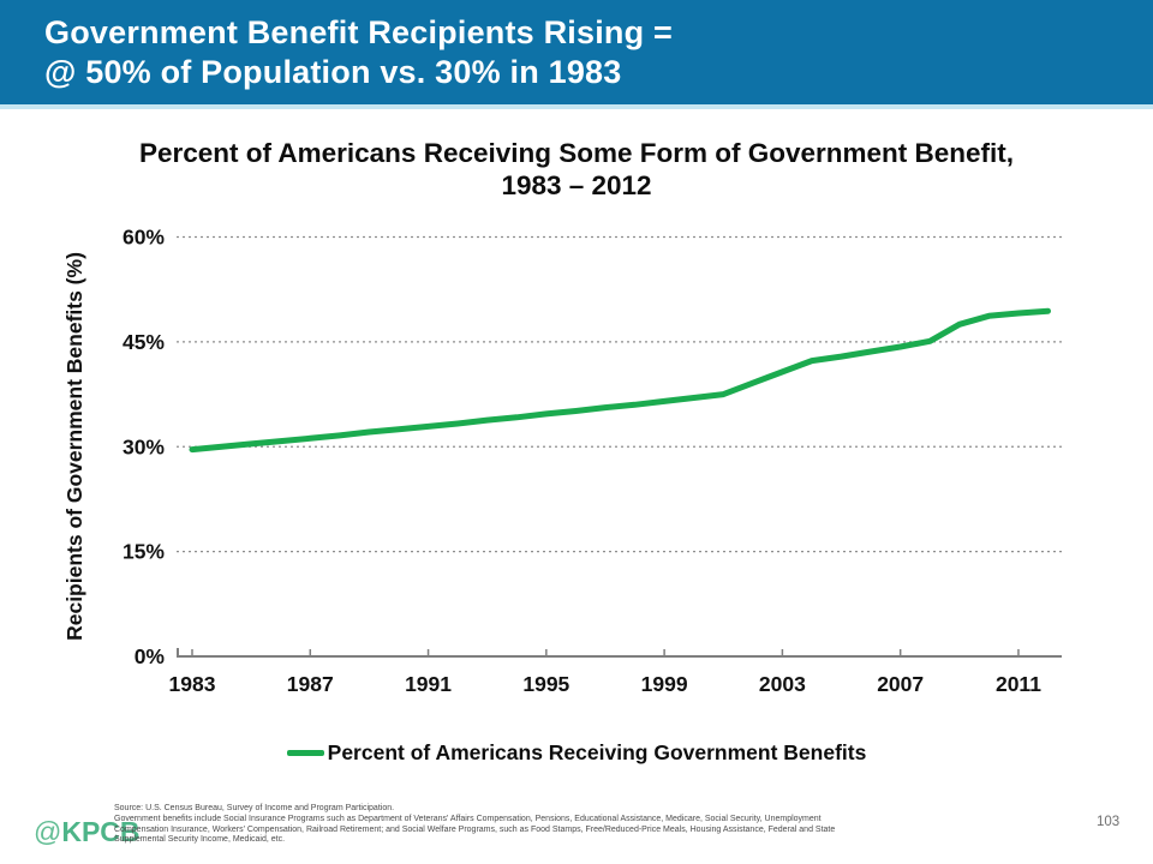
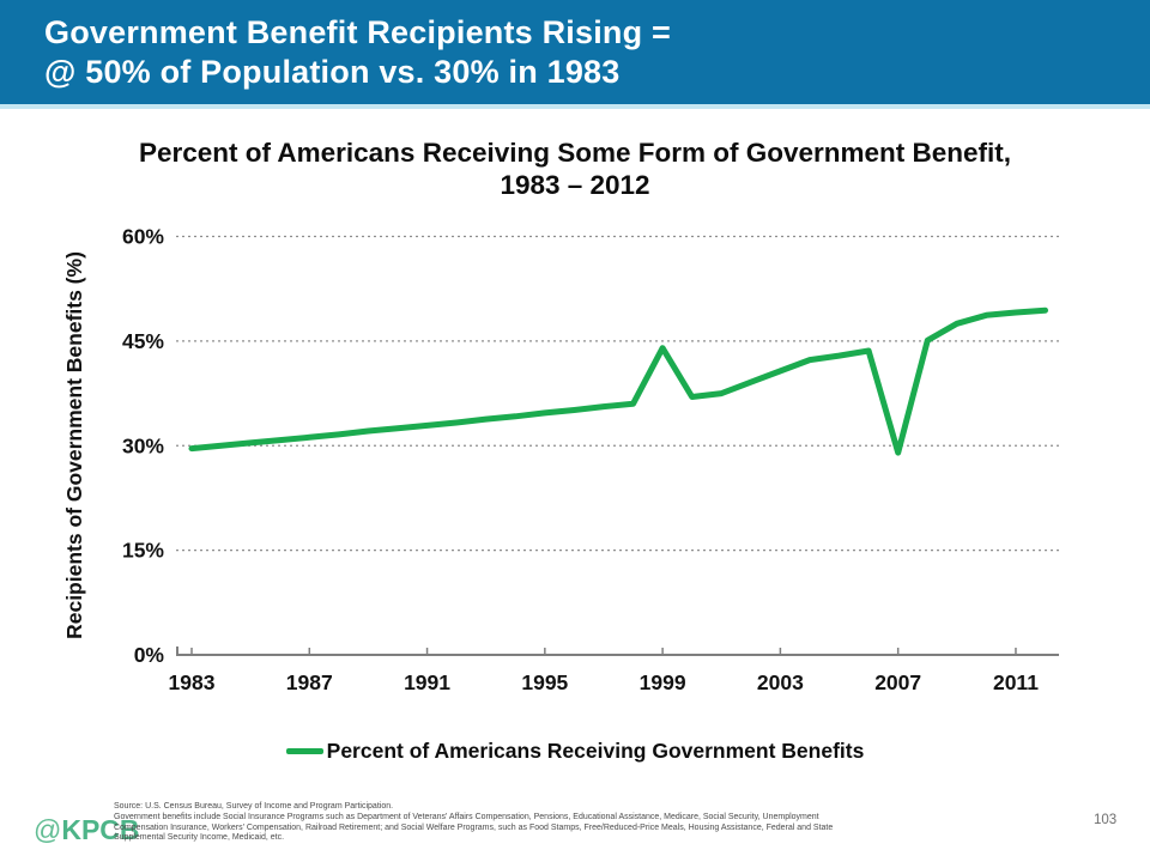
1999: 36% -> 44%
2007: 44% -> 29%
